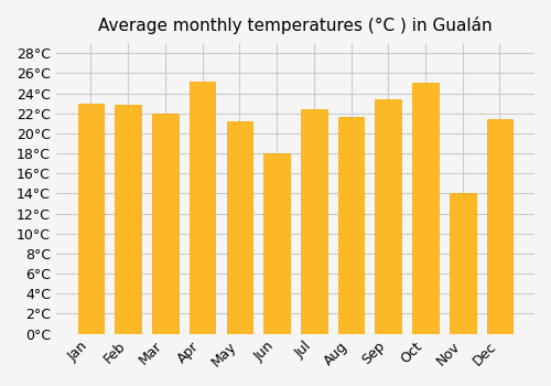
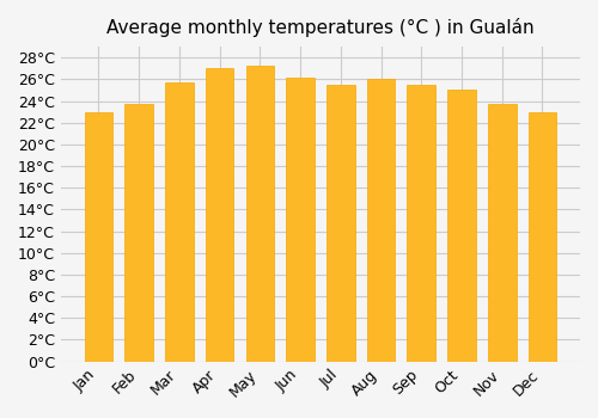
Feb: 22.8°C -> 23.7°C
Mar: 22.0°C -> 25.7°C
Apr: 25.2°C -> 27.0°C
May: 21.2°C -> 27.2°C
Jun: 18.0°C -> 26.2°C
Jul: 22.4°C -> 25.5°C
Aug: 21.6°C -> 26.0°C
Sep: 23.4°C -> 25.5°C
Nov: 14.0°C -> 23.7°C
Dec: 21.4°C -> 23.0°C
